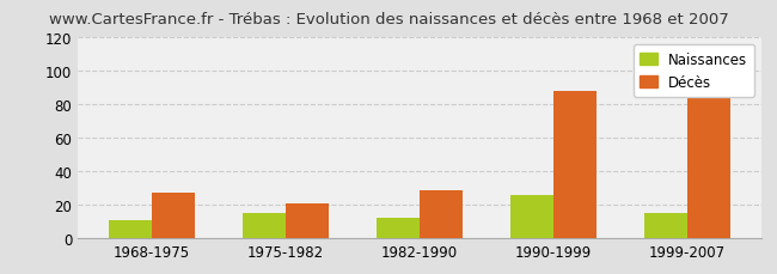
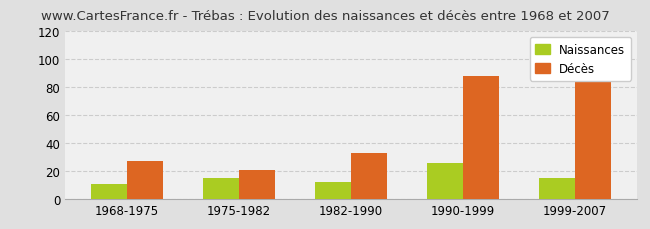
Décès/1982-1990: 29 -> 33
